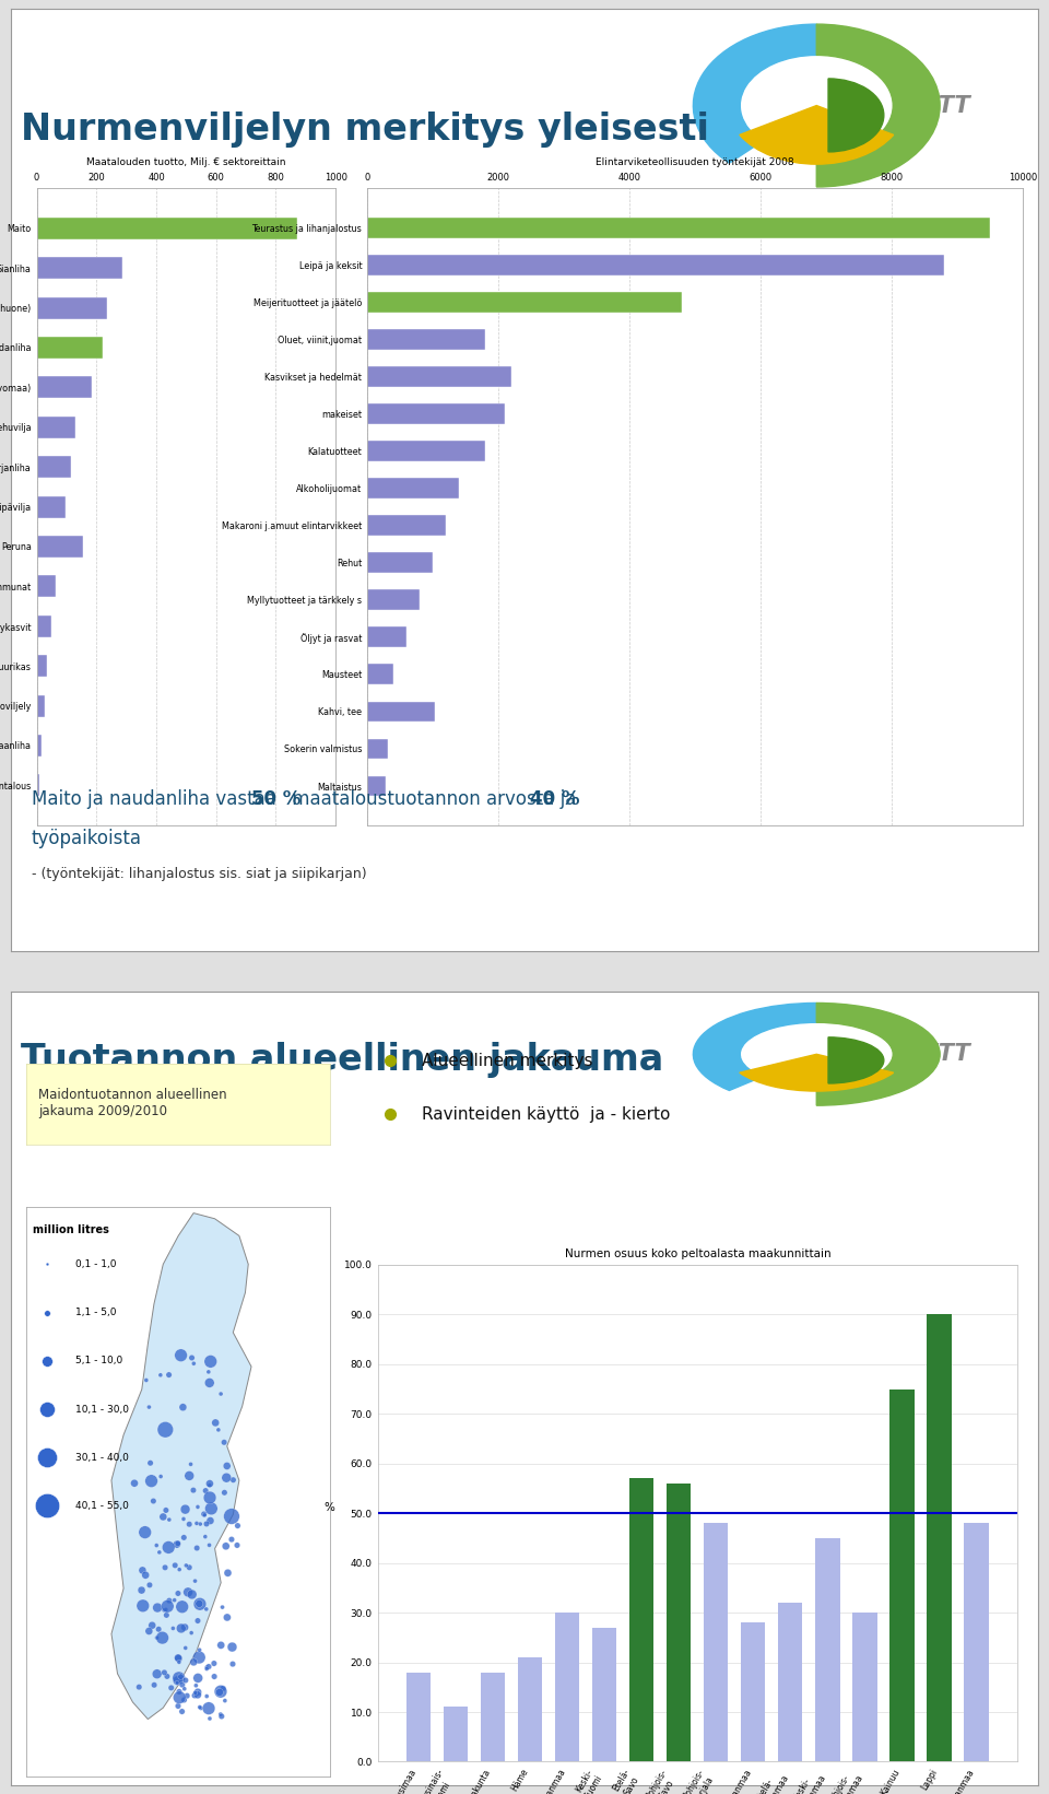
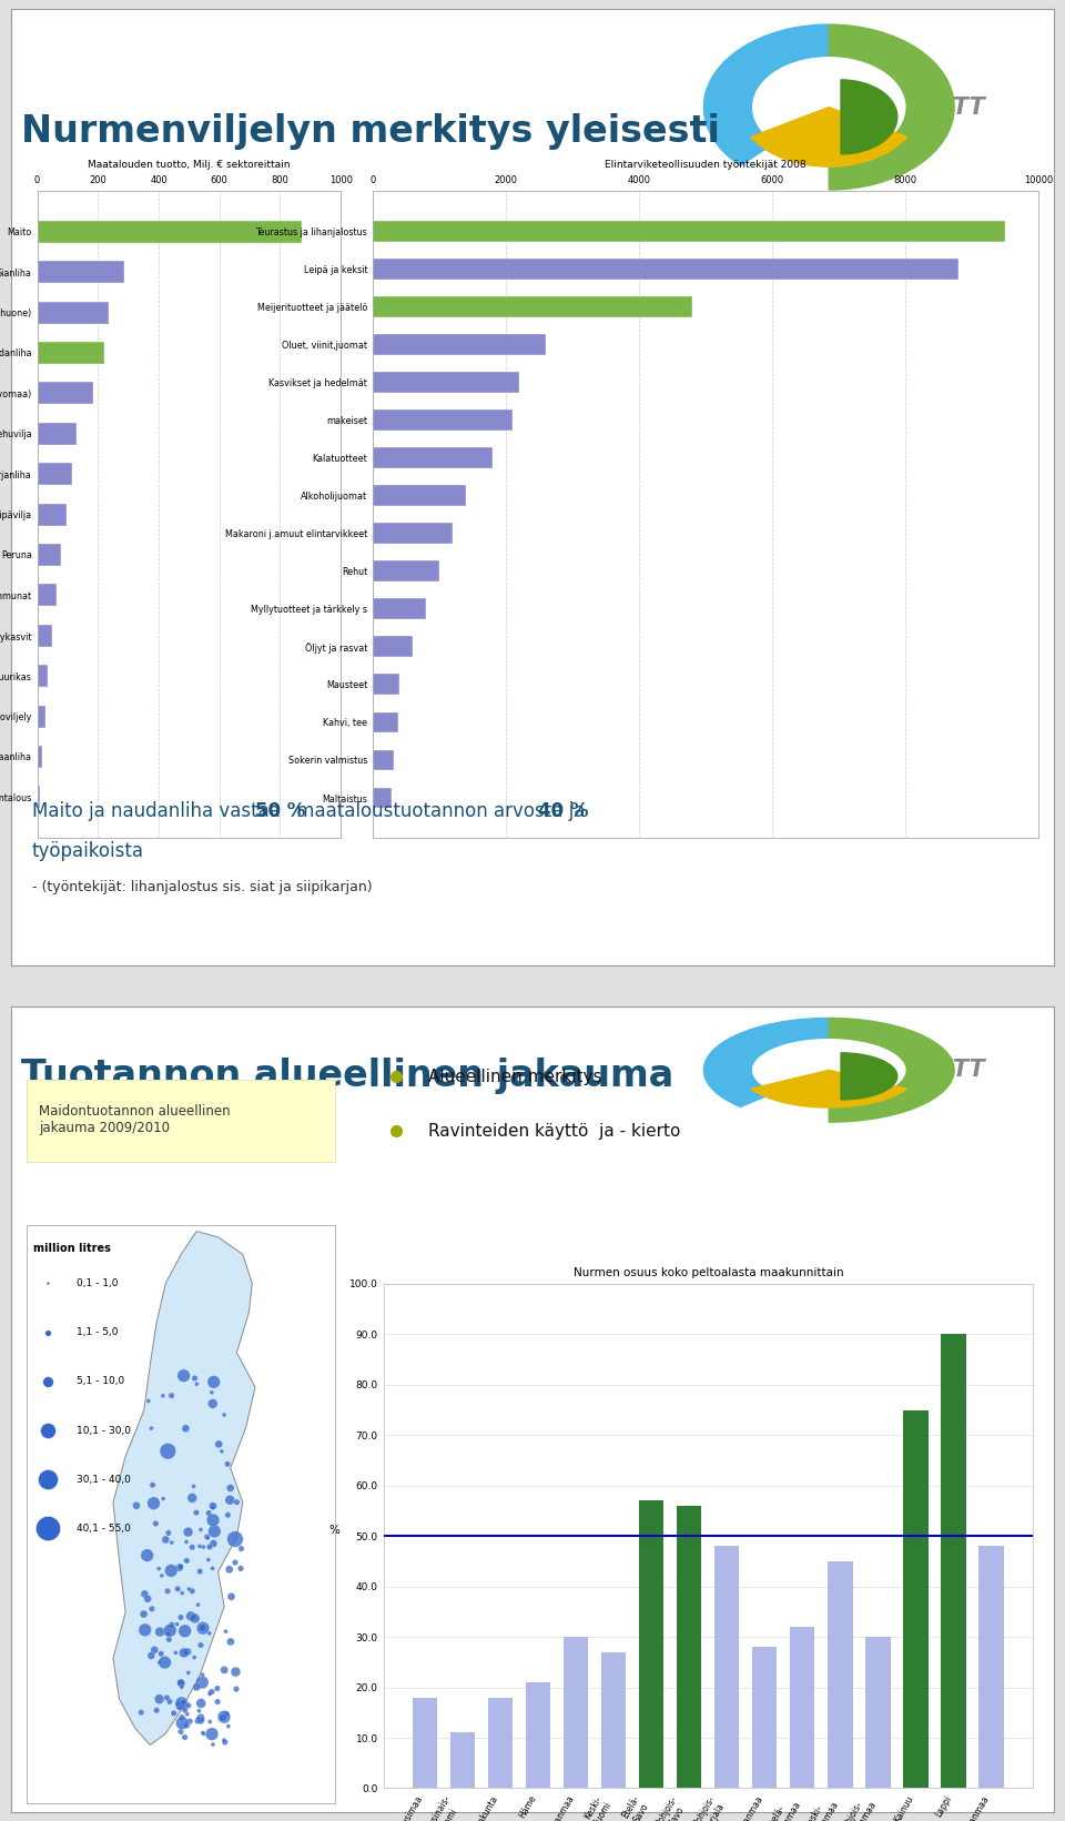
Maatalouden tuotto, Milj. € sektoreittain/Peruna: 155 -> 80
Elintarviketeollisuuden työntekijät 2008/Oluet, viinit,juomat: 1800 -> 2600
Elintarviketeollisuuden työntekijät 2008/Kahvi, tee: 1040 -> 380
